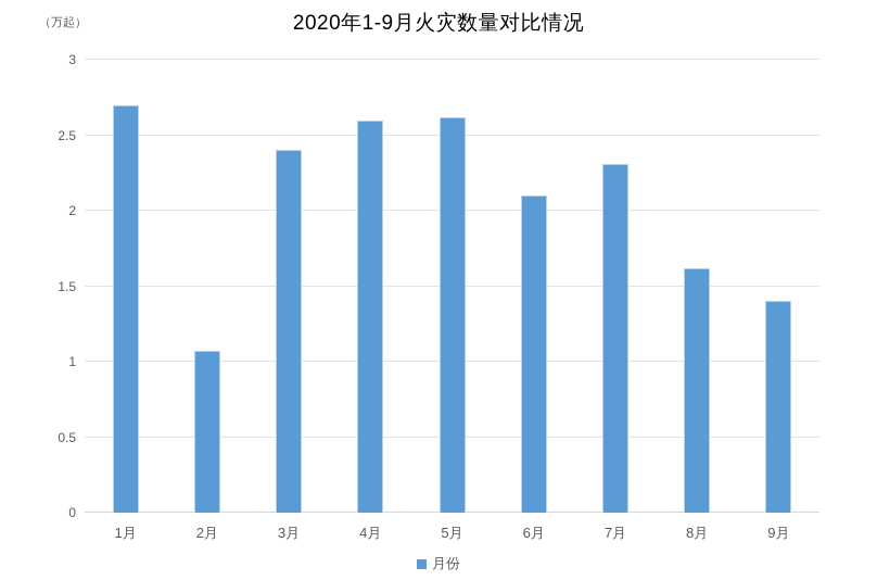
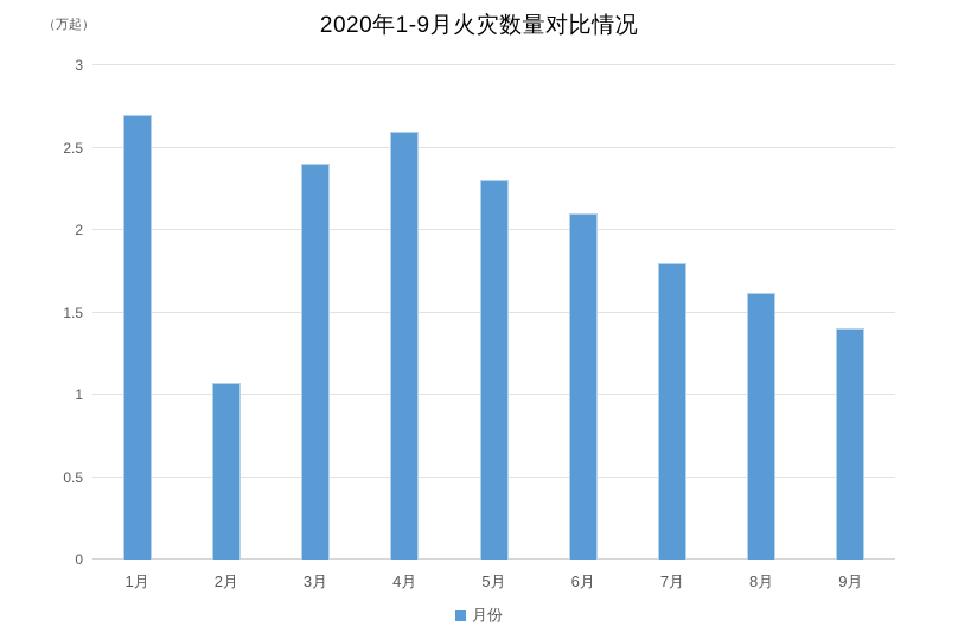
5月: 2.62 -> 2.30
7月: 2.31 -> 1.80
